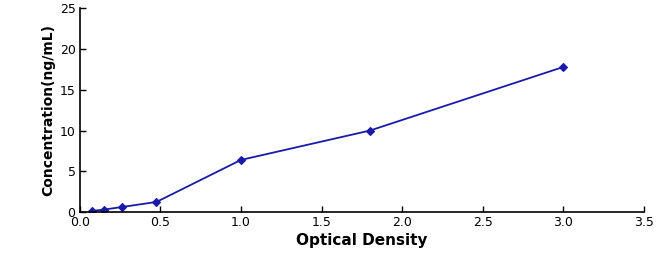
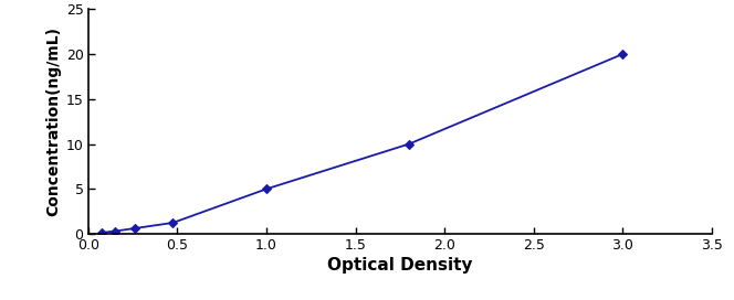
1.0: 6.4 -> 5.0
3.0: 17.8 -> 20.0
